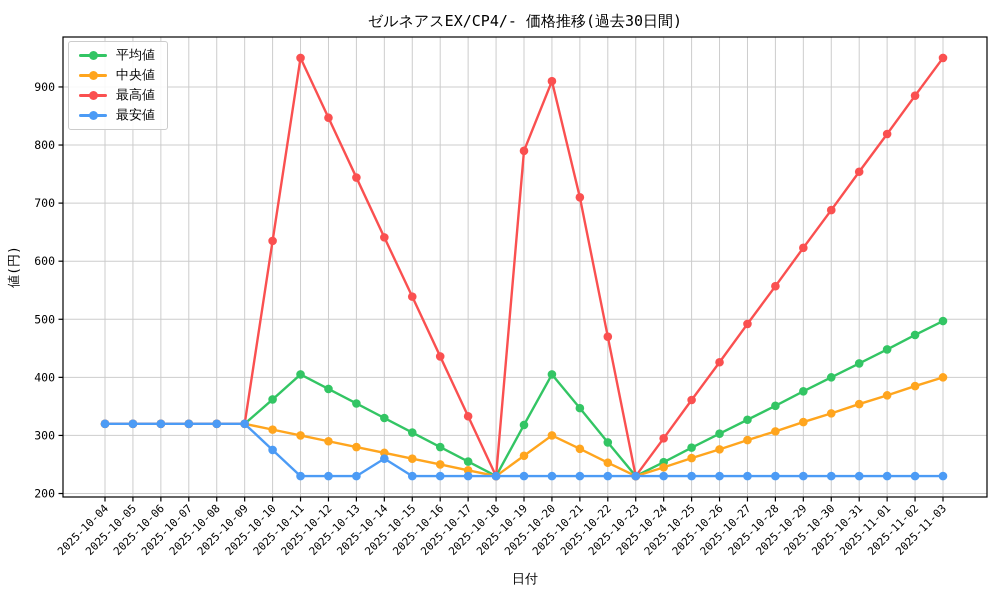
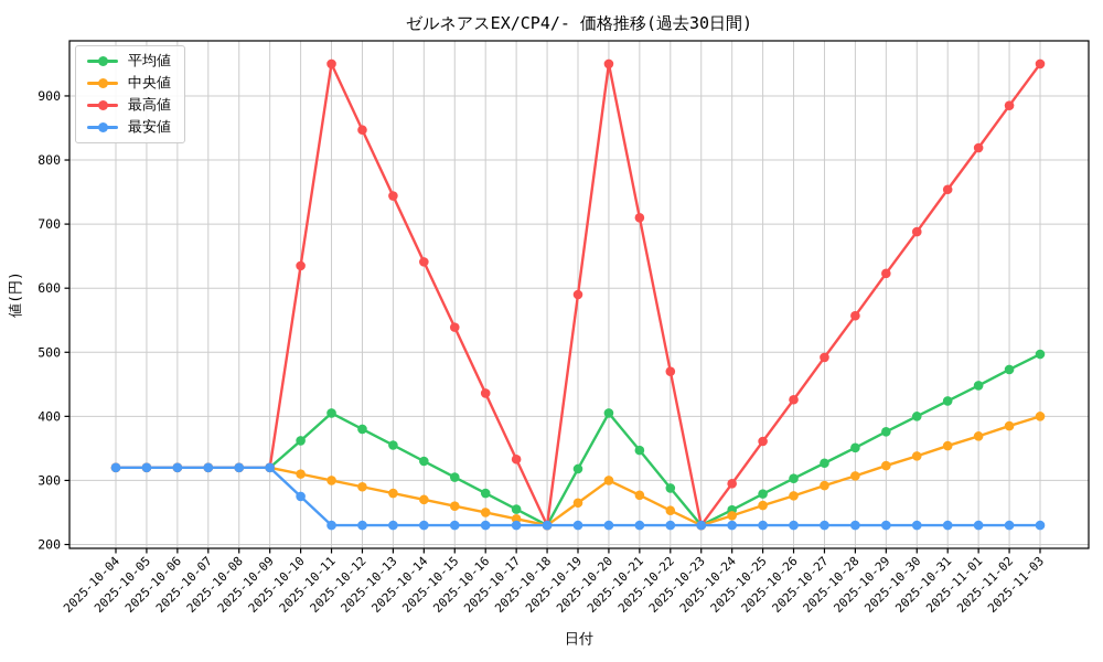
最安値/2025-10-14: 260 -> 230
最高値/2025-10-19: 790 -> 590
最高値/2025-10-20: 910 -> 950
